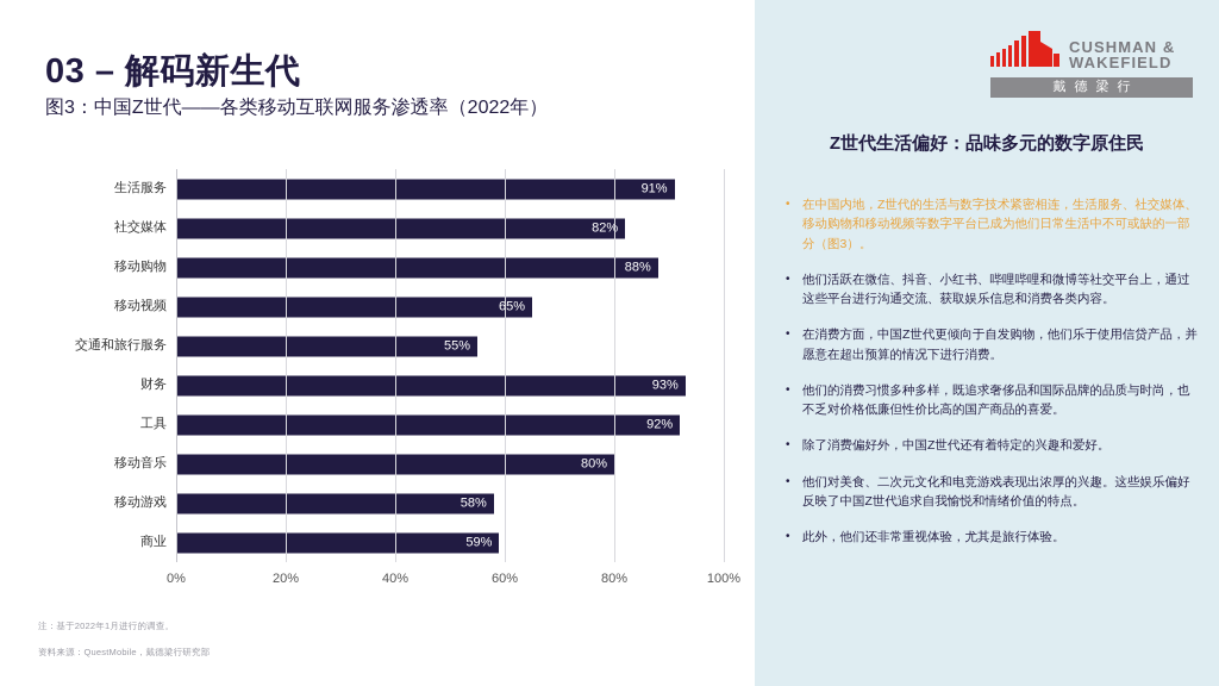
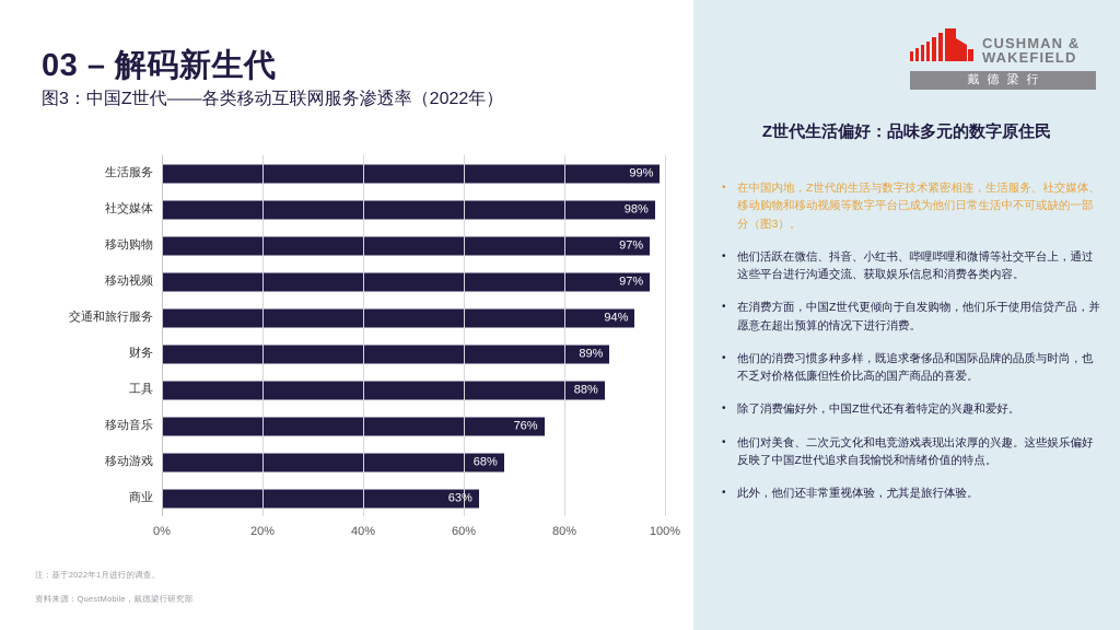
生活服务: 91% -> 99%
社交媒体: 82% -> 98%
移动购物: 88% -> 97%
移动视频: 65% -> 97%
交通和旅行服务: 55% -> 94%
财务: 93% -> 89%
工具: 92% -> 88%
移动音乐: 80% -> 76%
移动游戏: 58% -> 68%
商业: 59% -> 63%
